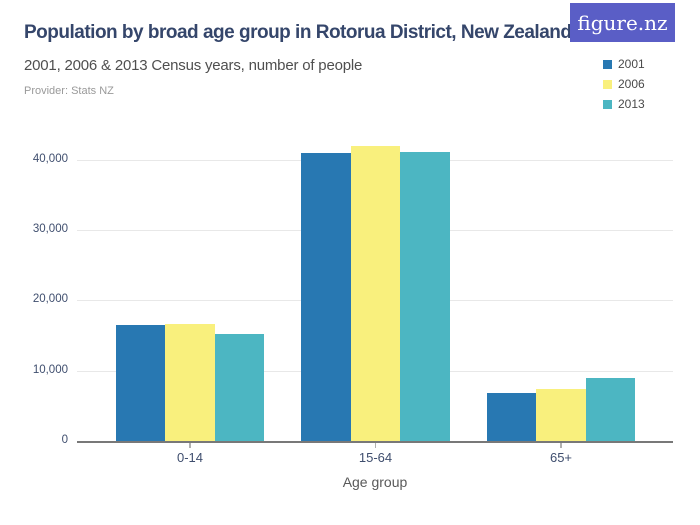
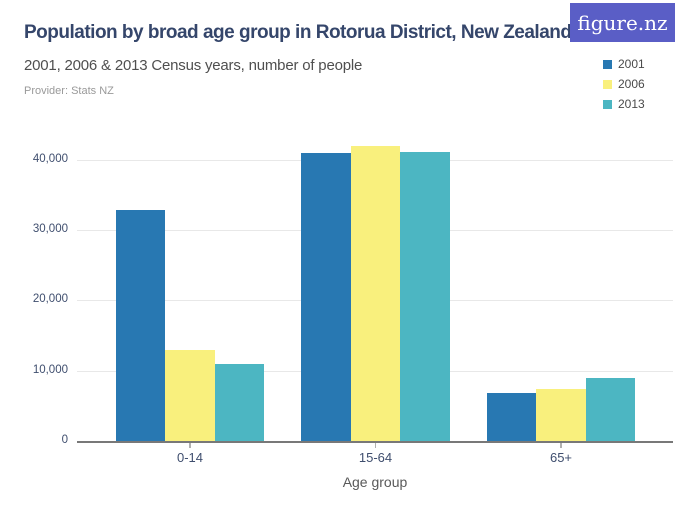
2001/0-14: 17000 -> 33000
2006/0-14: 17000 -> 13000
2013/0-14: 15000 -> 11000
